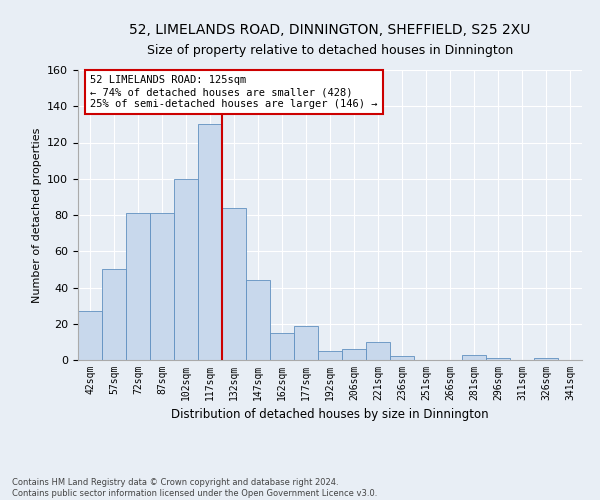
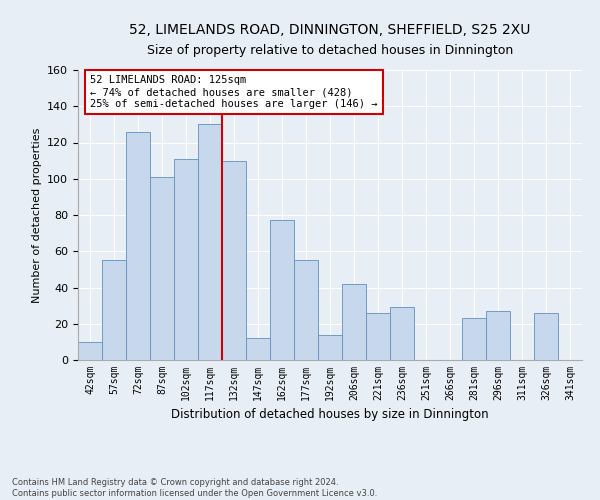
42sqm: 27 -> 10
57sqm: 50 -> 55
72sqm: 81 -> 126
87sqm: 81 -> 101
102sqm: 100 -> 111
132sqm: 84 -> 110
147sqm: 44 -> 12
162sqm: 15 -> 77
177sqm: 19 -> 55
192sqm: 5 -> 14
206sqm: 6 -> 42
221sqm: 10 -> 26
236sqm: 2 -> 29
281sqm: 3 -> 23
296sqm: 1 -> 27
326sqm: 1 -> 26
